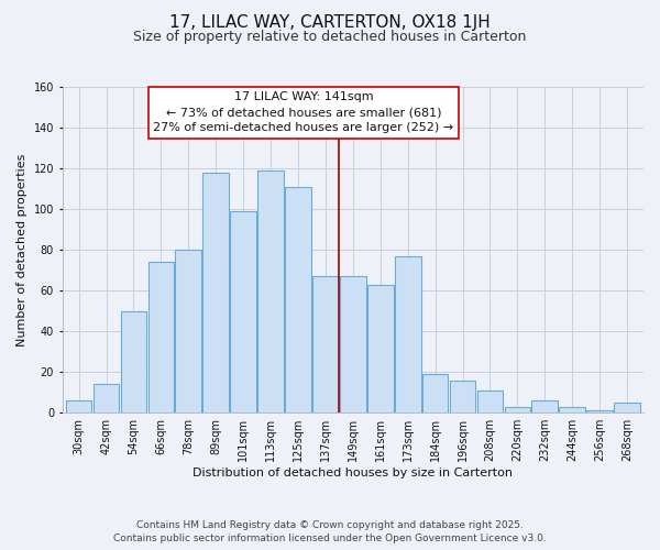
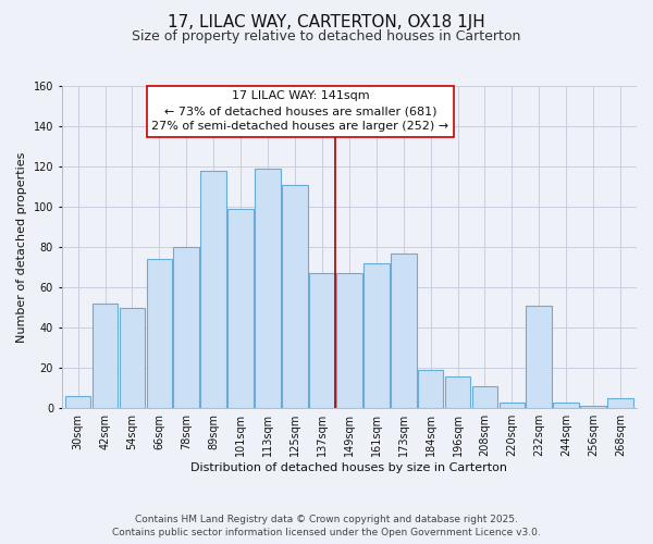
42sqm: 14 -> 52
161sqm: 63 -> 72
232sqm: 6 -> 51
